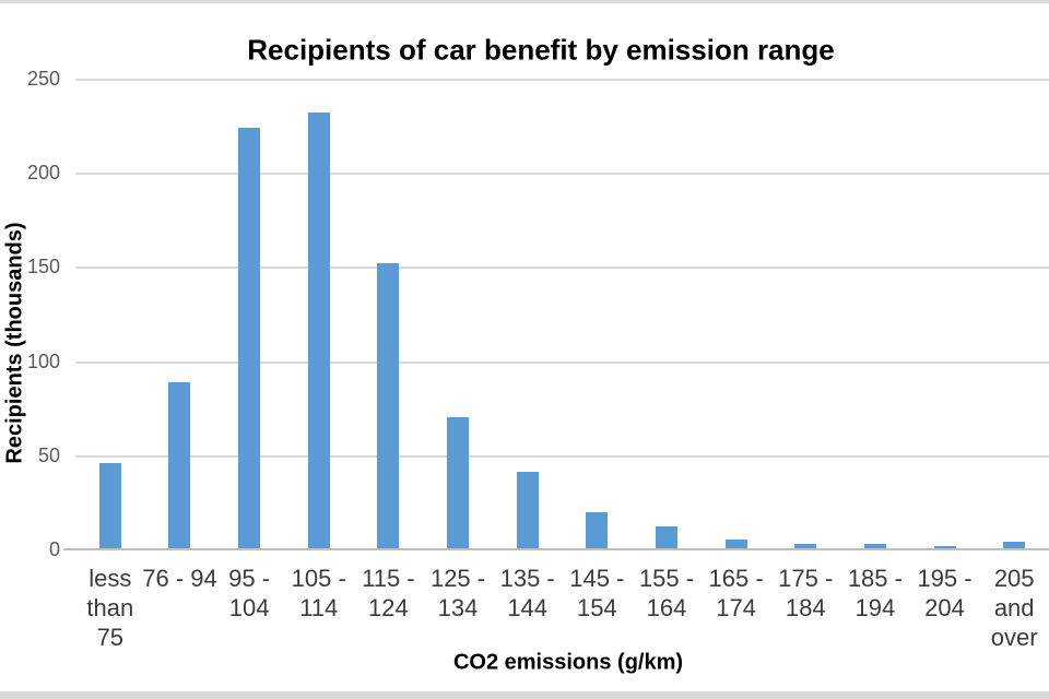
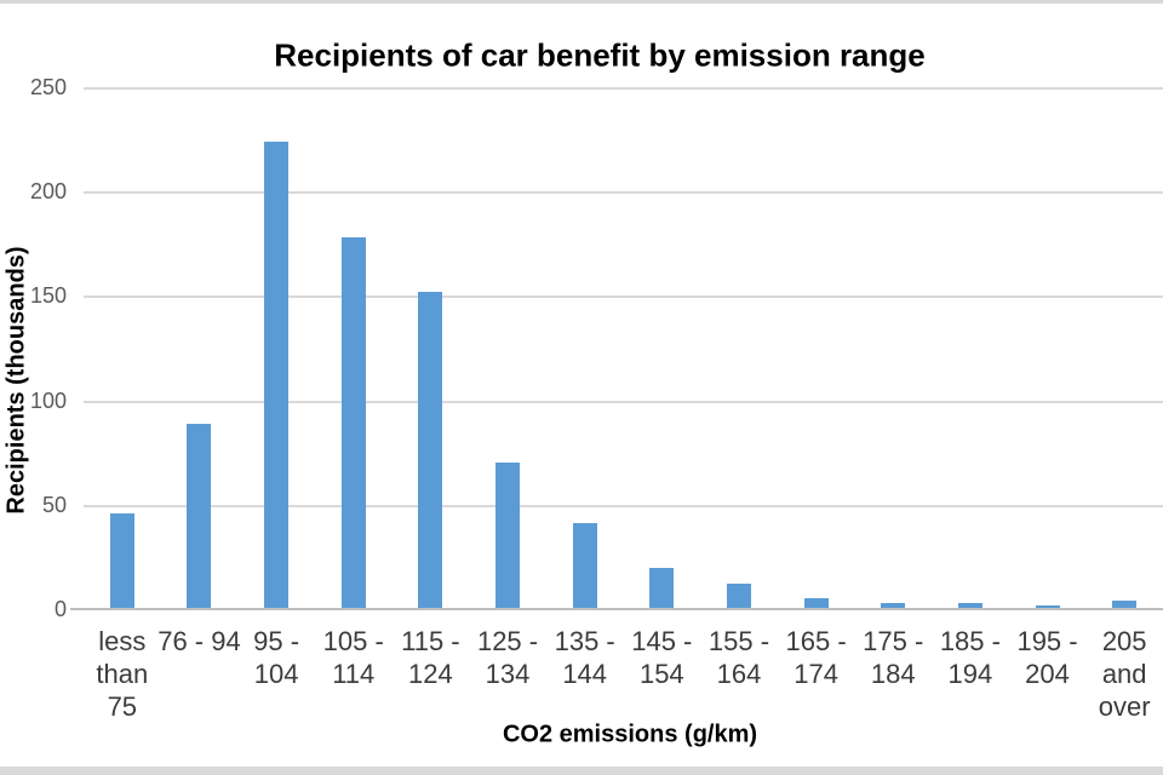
105 - 114: 232 -> 178
